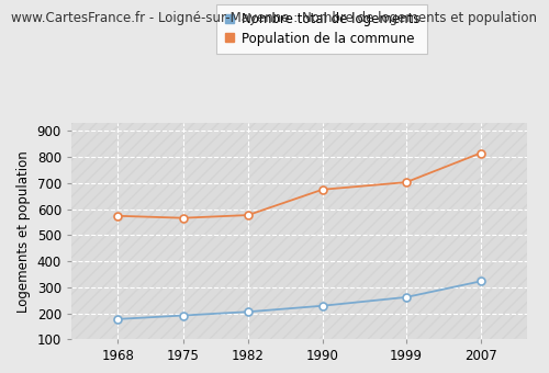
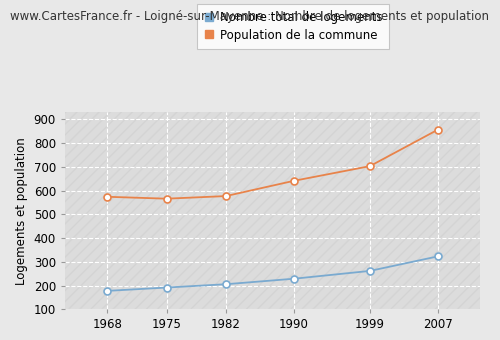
Population de la commune/1990: 675 -> 641
Population de la commune/2007: 815 -> 856
